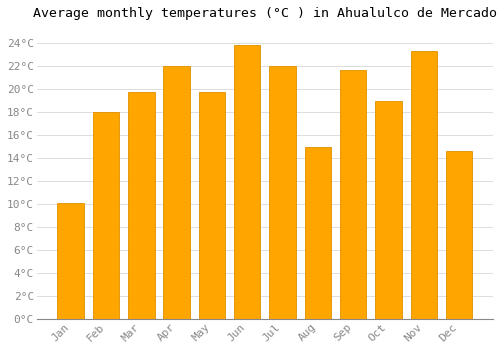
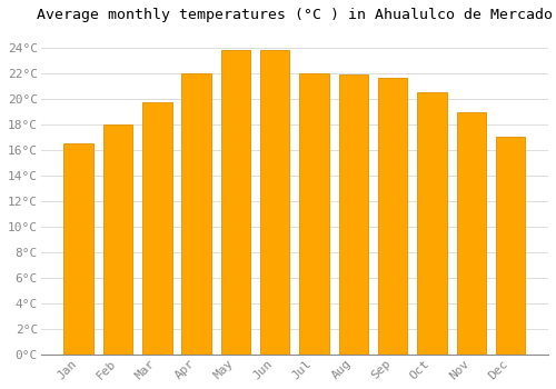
Jan: 10.1°C -> 16.5°C
May: 19.7°C -> 23.8°C
Aug: 14.9°C -> 21.9°C
Oct: 18.9°C -> 20.5°C
Nov: 23.3°C -> 18.9°C
Dec: 14.6°C -> 17.0°C
